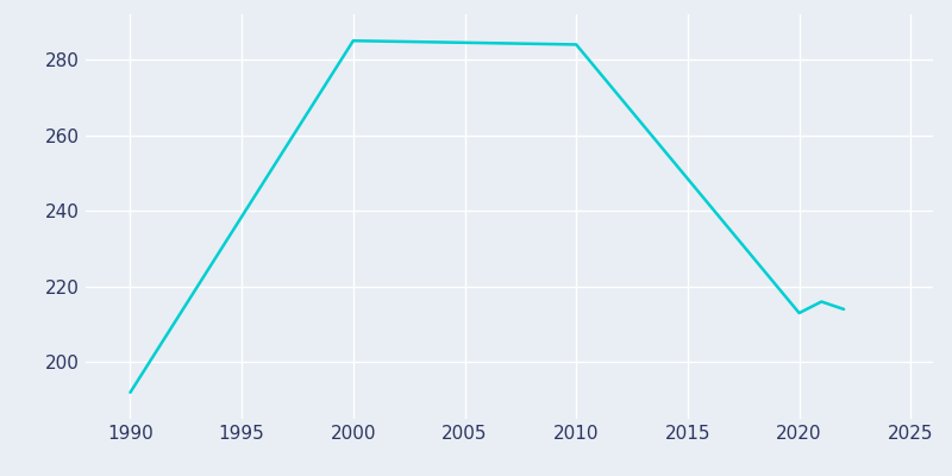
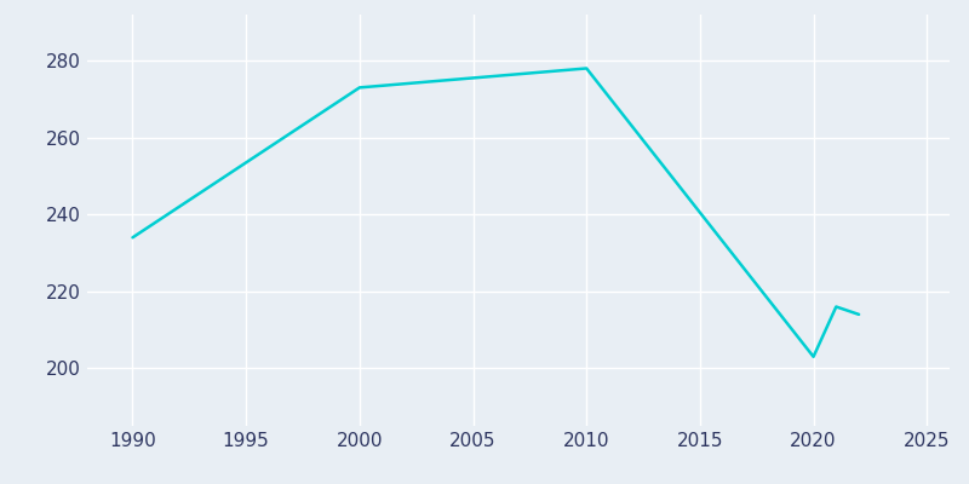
1990: 192 -> 234
2000: 285 -> 273
2010: 284 -> 278
2020: 213 -> 203
